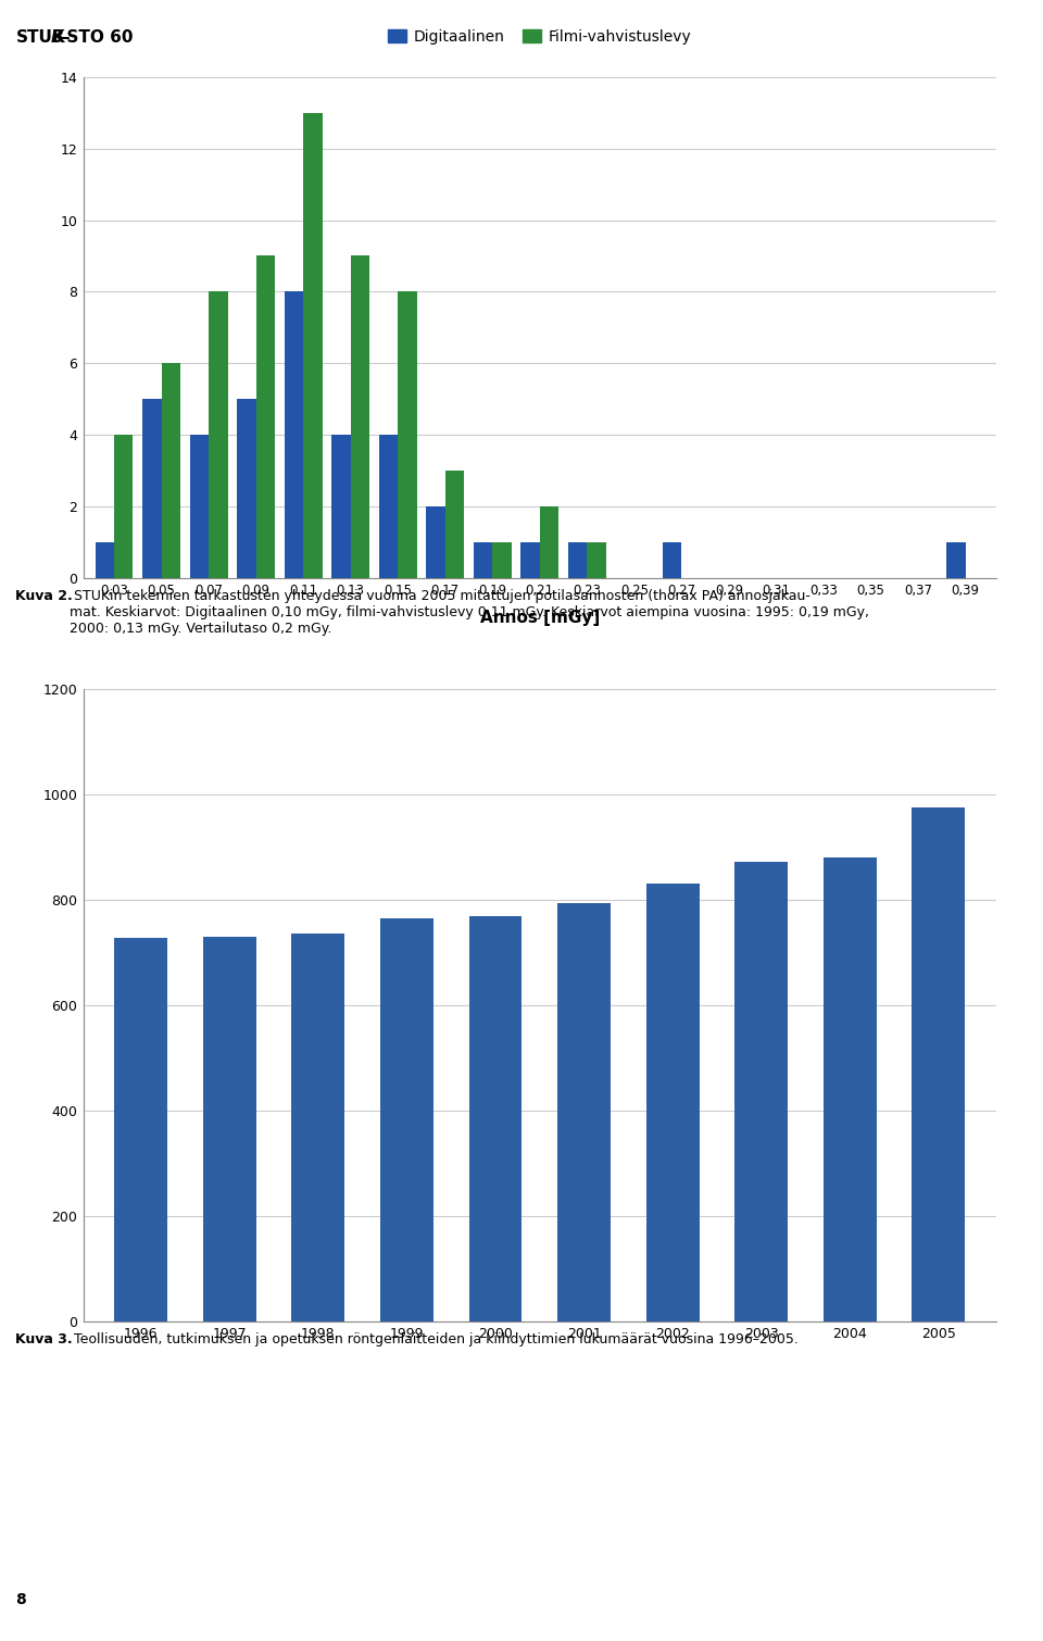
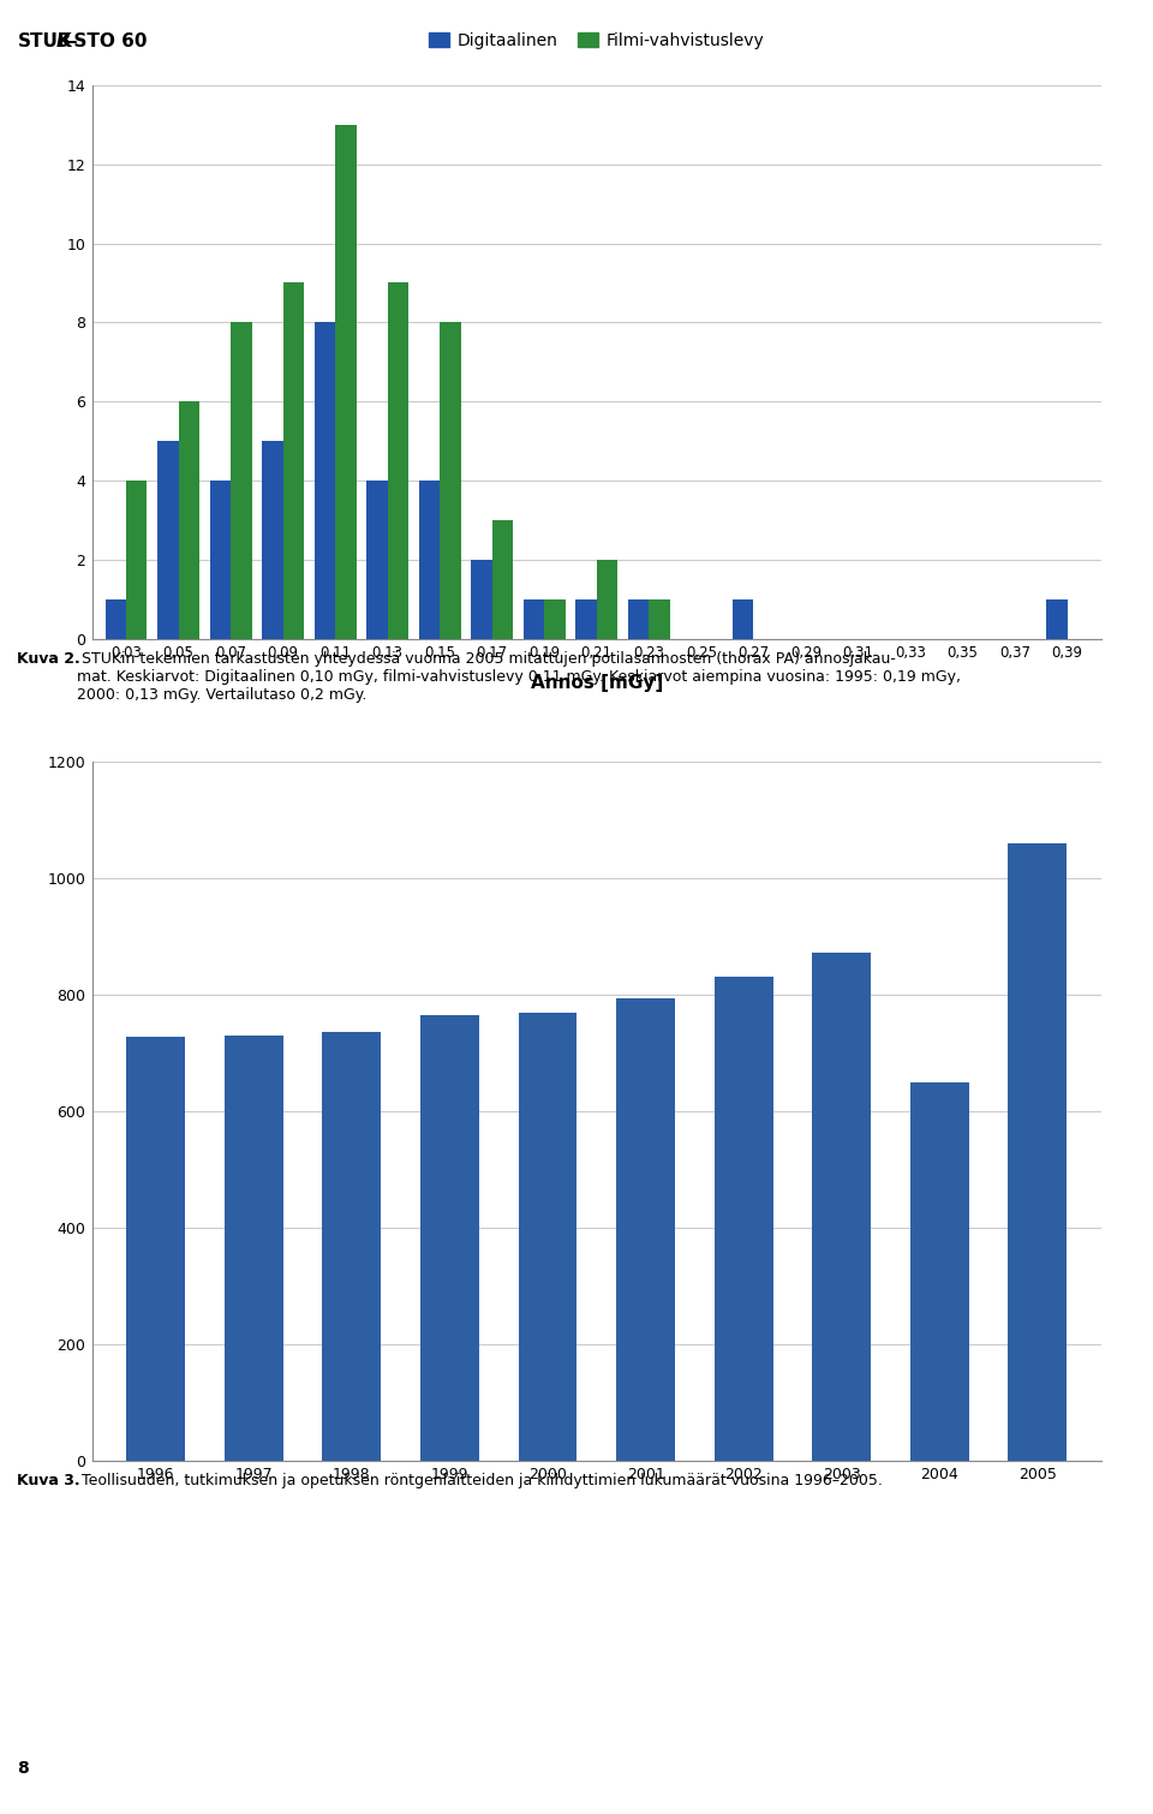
2004: 880 -> 650
2005: 975 -> 1060
